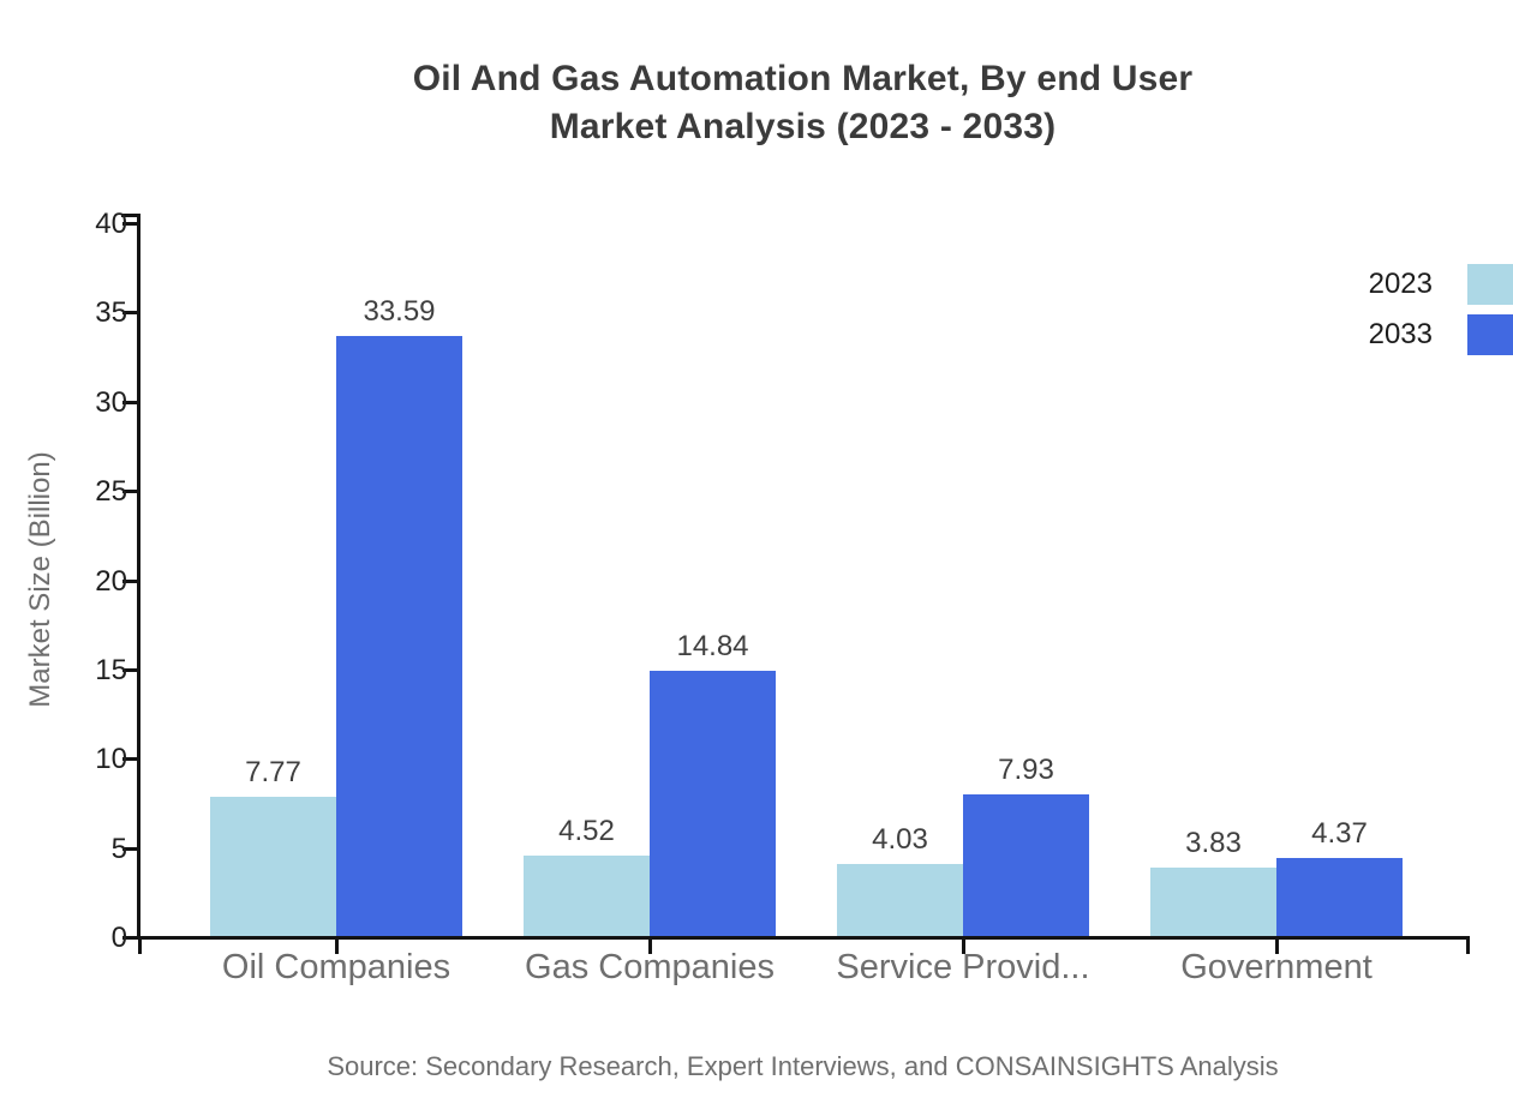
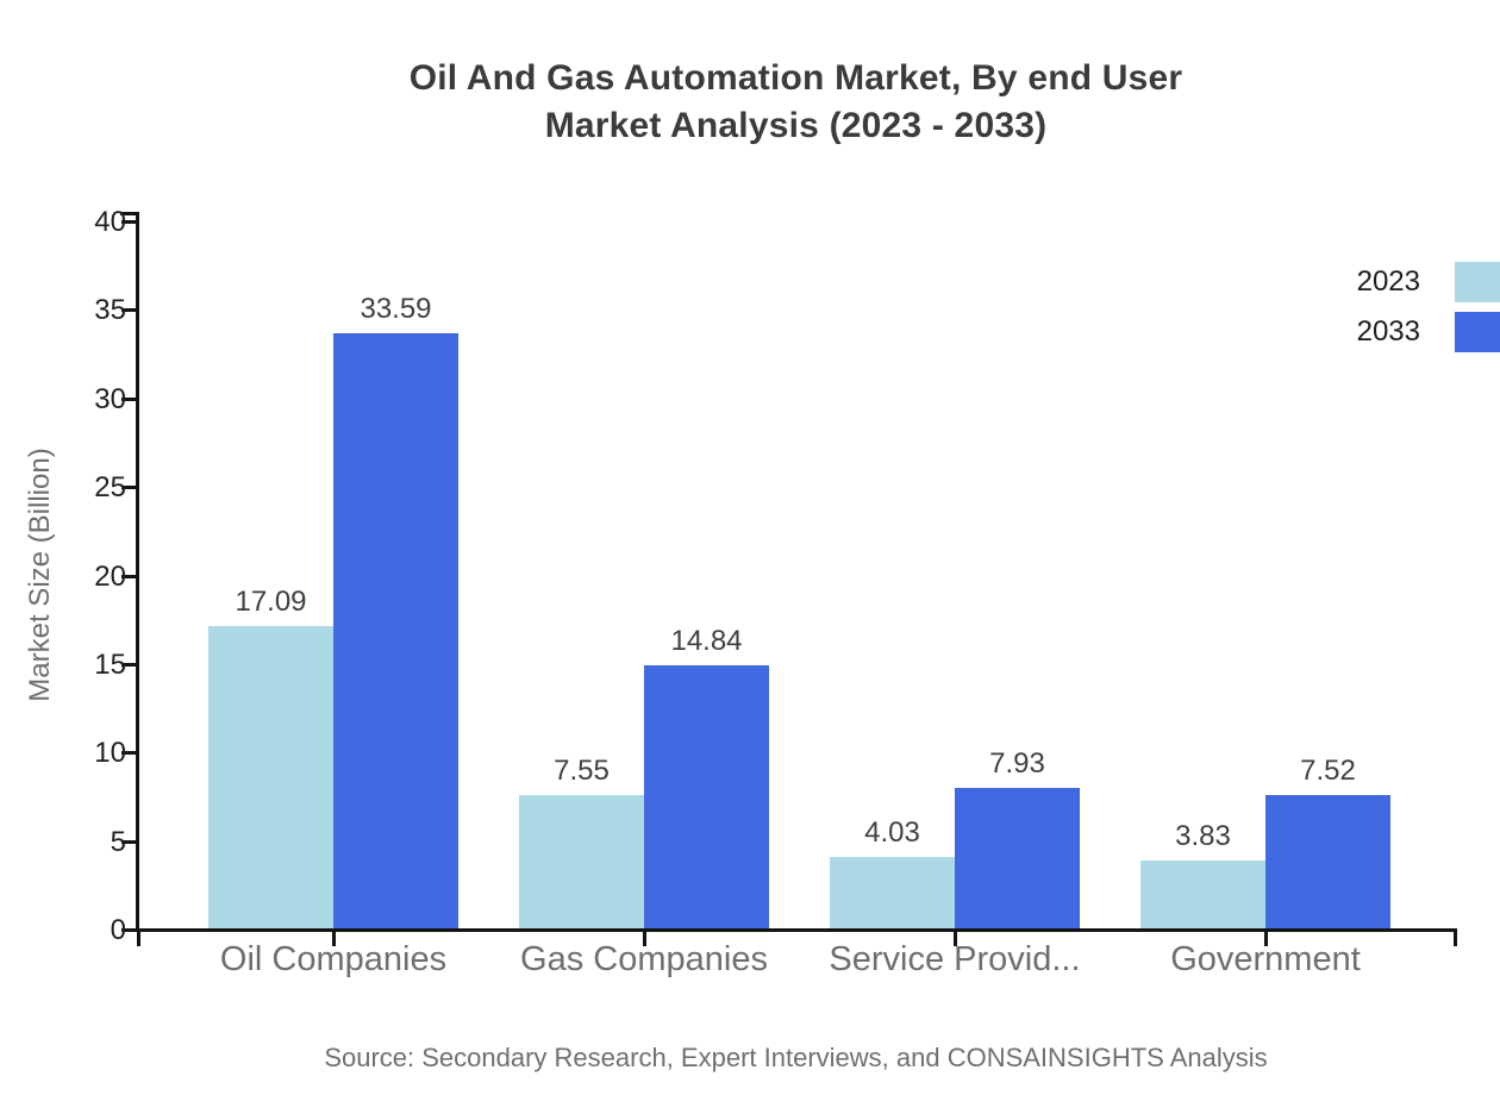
2023/Oil Companies: 7.77 -> 17.09
2023/Gas Companies: 4.52 -> 7.55
2033/Government: 4.37 -> 7.52
